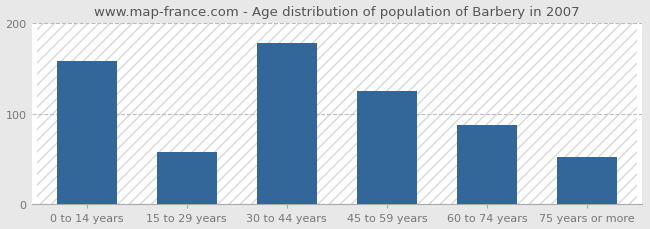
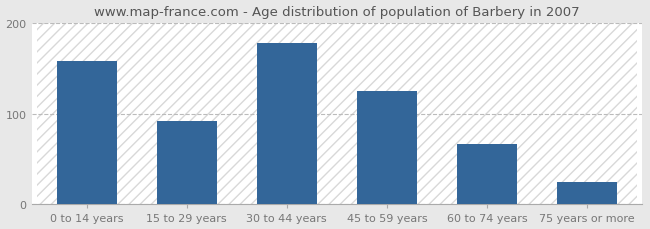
15 to 29 years: 58 -> 92
60 to 74 years: 88 -> 67
75 years or more: 52 -> 25
